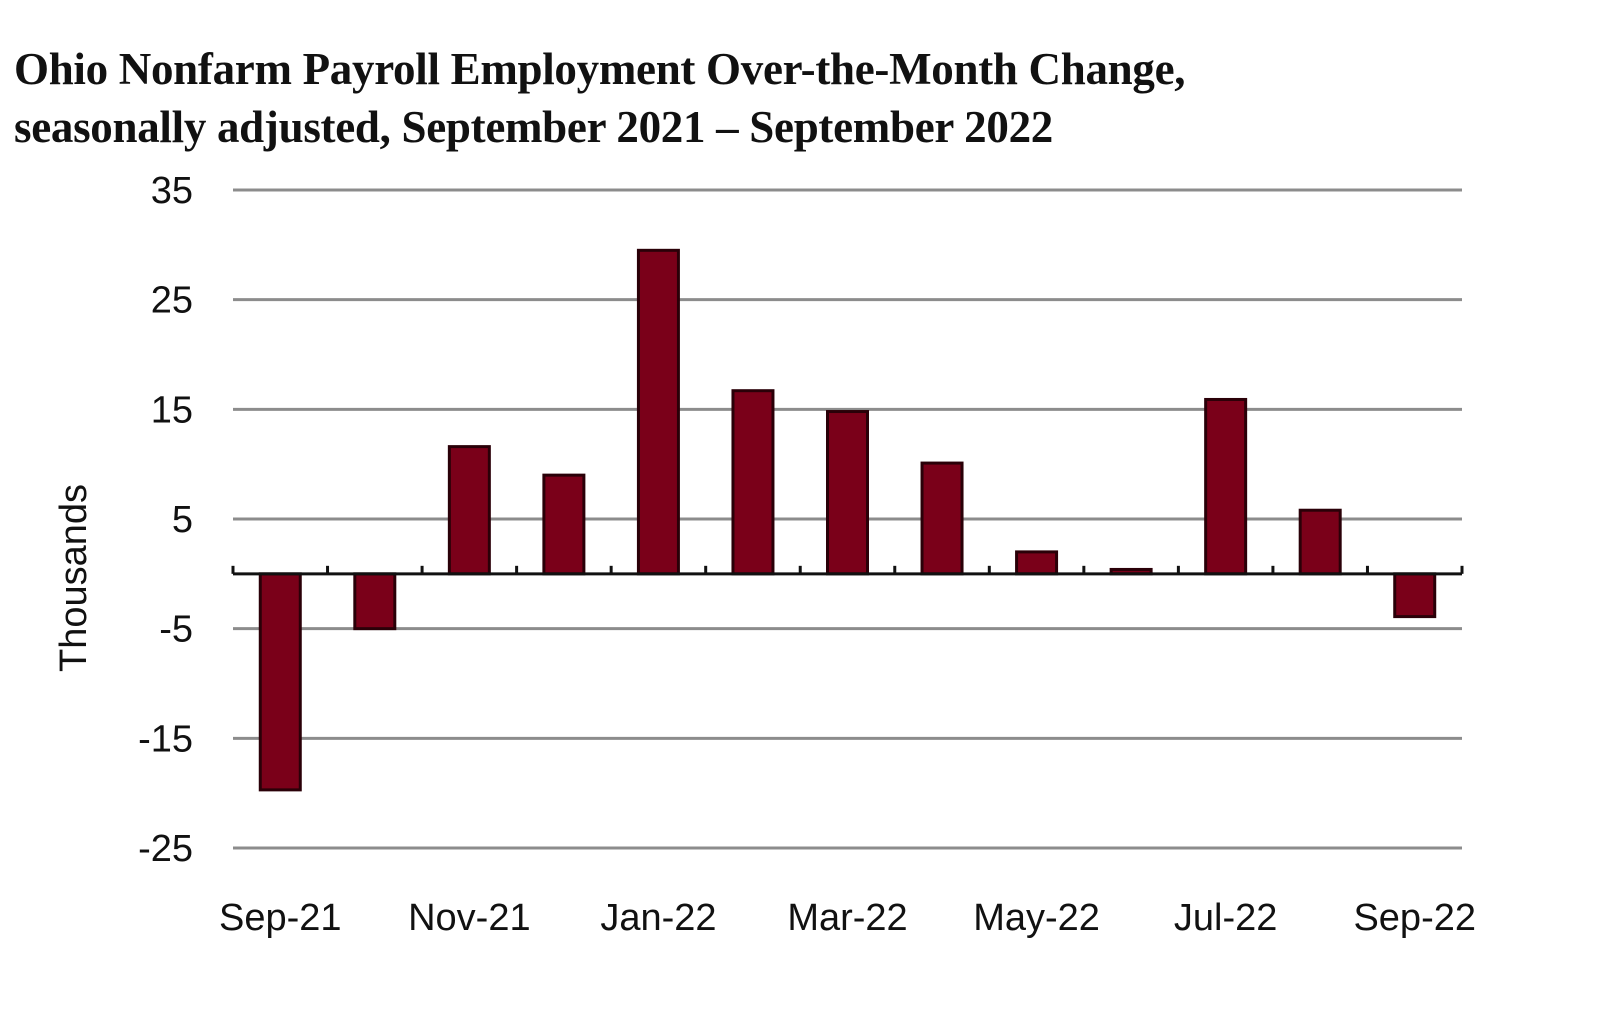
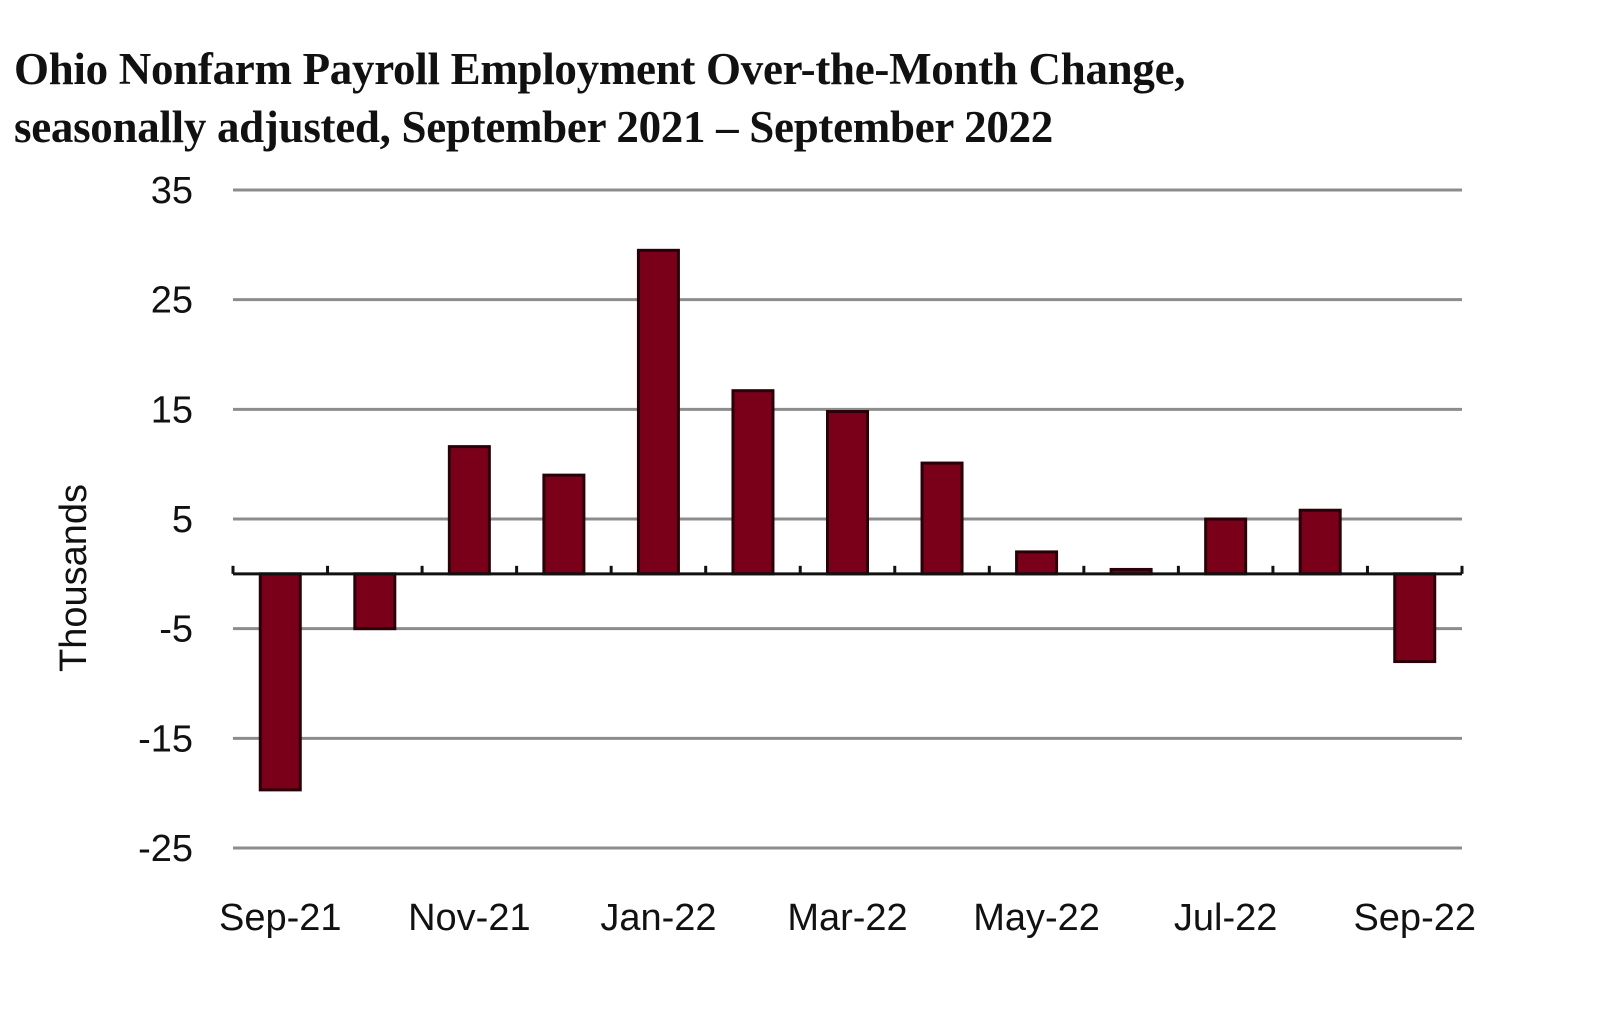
Jul-22: 15.9 -> 5.0
Sep-22: -3.9 -> -8.0
